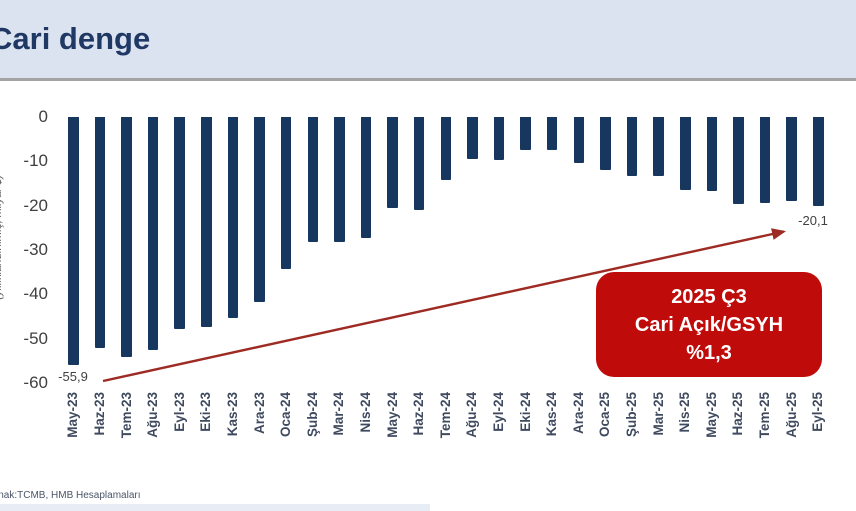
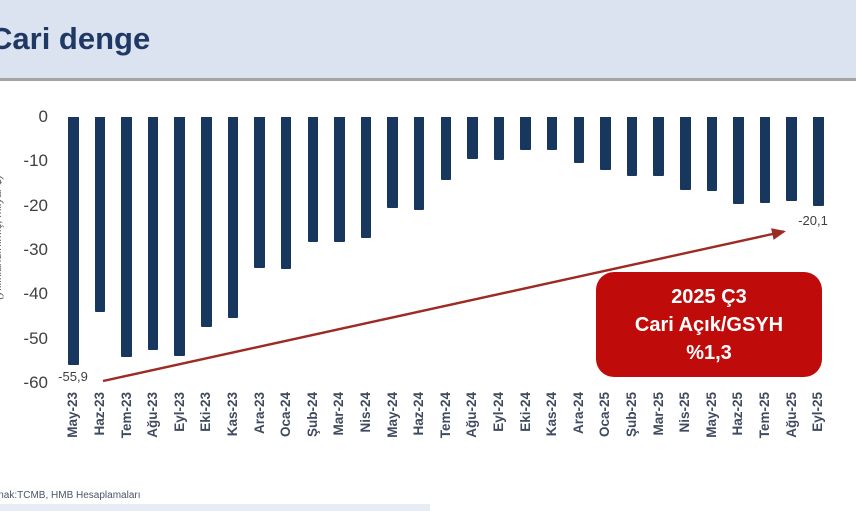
Haz-23: -52 -> -44
Eyl-23: -48 -> -54
Ara-23: -42 -> -34
